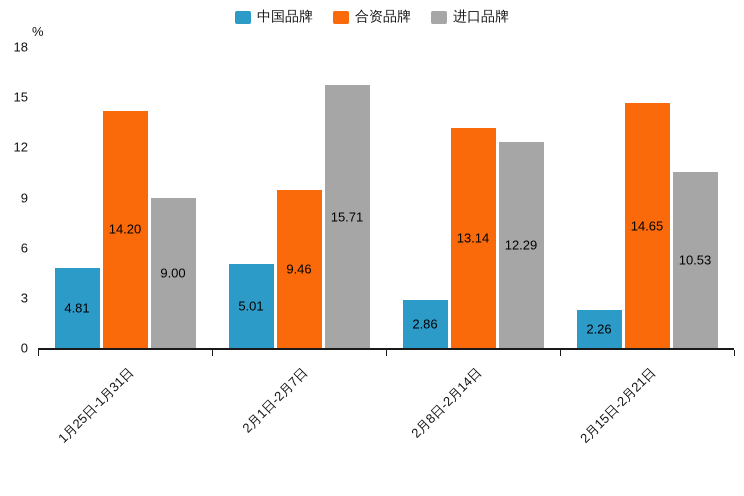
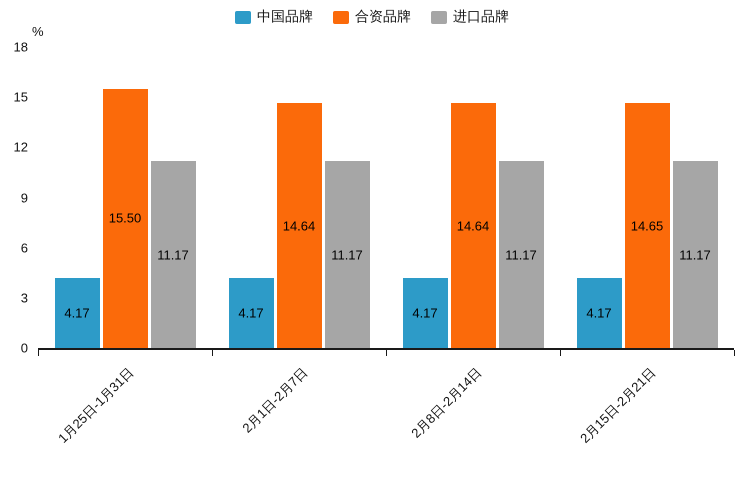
中国品牌/1月25日-1月31日: 4.81 -> 4.17
合资品牌/1月25日-1月31日: 14.20 -> 15.50
进口品牌/1月25日-1月31日: 9.00 -> 11.17
中国品牌/2月1日-2月7日: 5.01 -> 4.17
合资品牌/2月1日-2月7日: 9.46 -> 14.64
进口品牌/2月1日-2月7日: 15.71 -> 11.17
中国品牌/2月8日-2月14日: 2.86 -> 4.17
合资品牌/2月8日-2月14日: 13.14 -> 14.64
进口品牌/2月8日-2月14日: 12.29 -> 11.17
中国品牌/2月15日-2月21日: 2.26 -> 4.17
进口品牌/2月15日-2月21日: 10.53 -> 11.17
